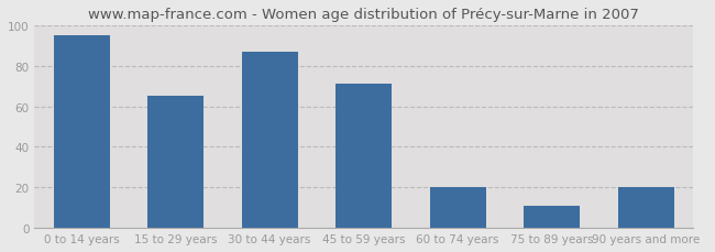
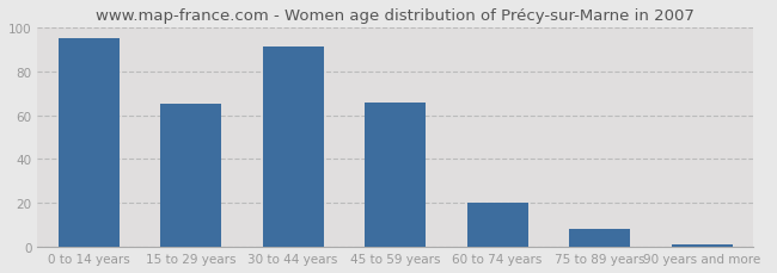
30 to 44 years: 87 -> 91
45 to 59 years: 71 -> 66
75 to 89 years: 11 -> 8
90 years and more: 20 -> 1
